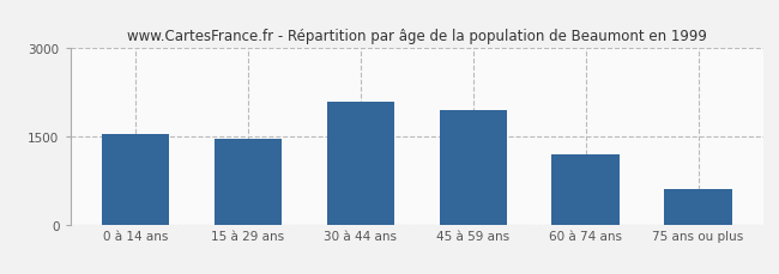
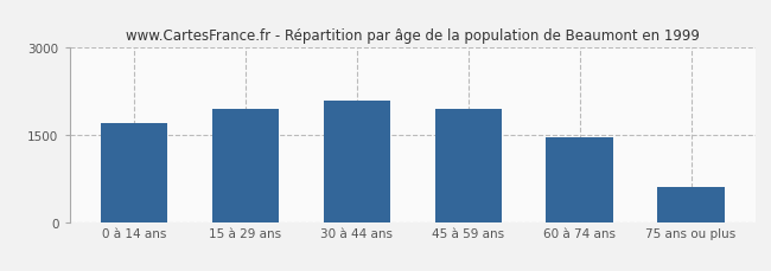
0 à 14 ans: 1550 -> 1700
15 à 29 ans: 1450 -> 1950
60 à 74 ans: 1200 -> 1450
